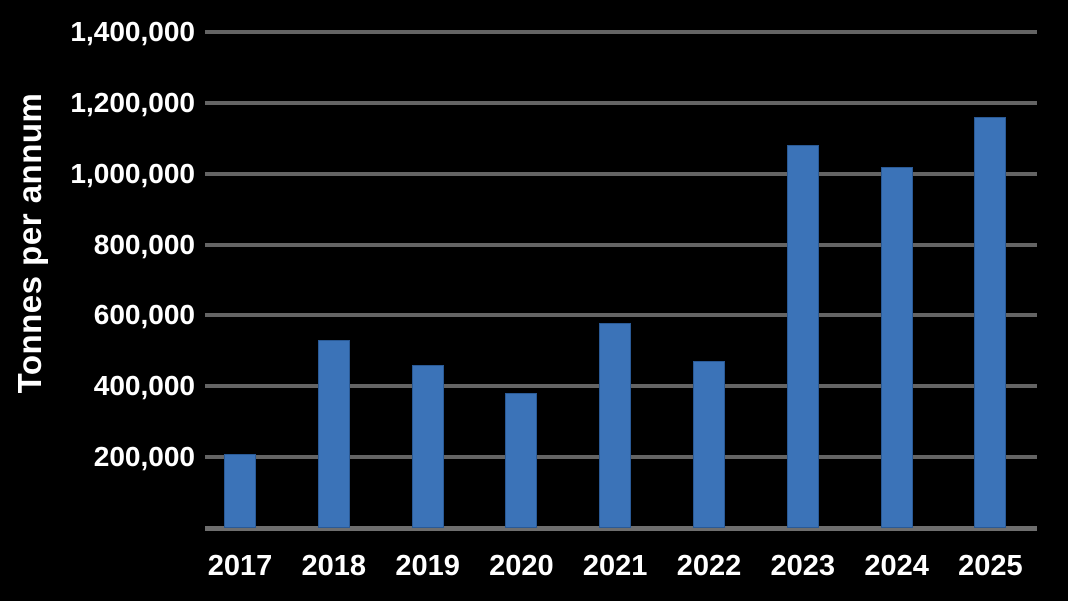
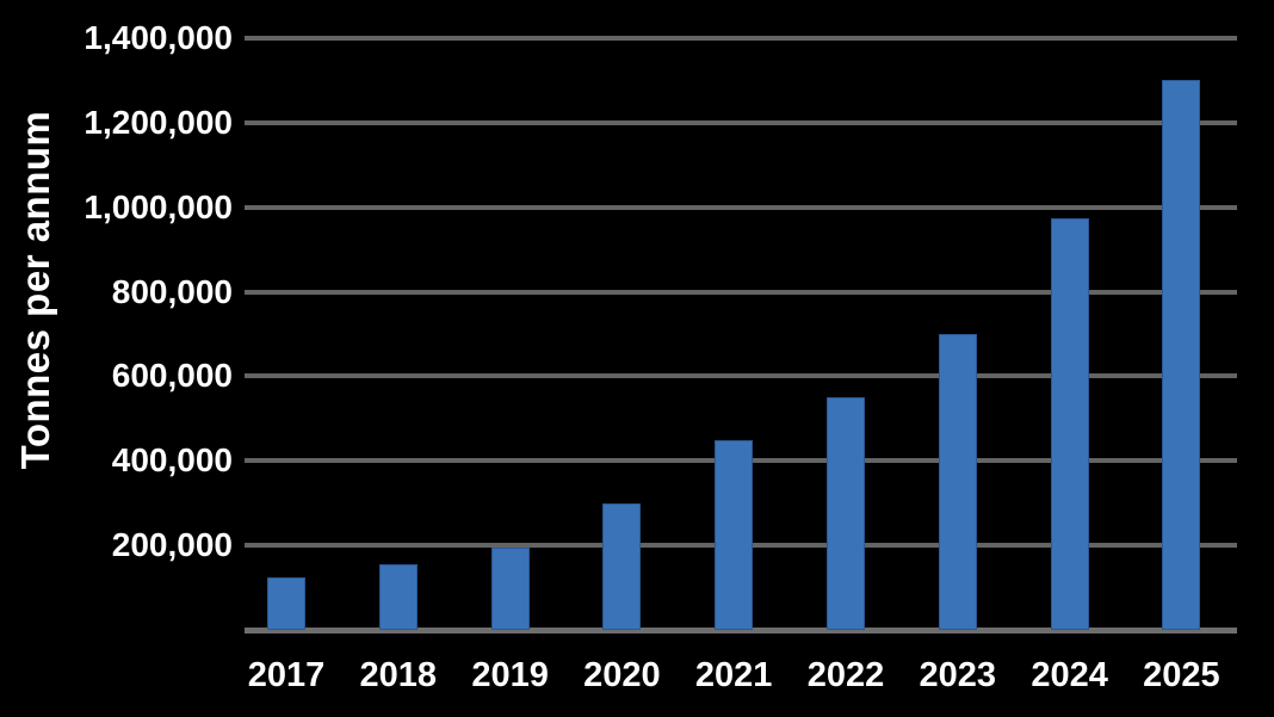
2017: 210000 -> 120000
2018: 530000 -> 160000
2019: 460000 -> 200000
2020: 380000 -> 300000
2021: 580000 -> 450000
2022: 470000 -> 550000
2023: 1080000 -> 700000
2024: 1020000 -> 980000
2025: 1160000 -> 1300000
